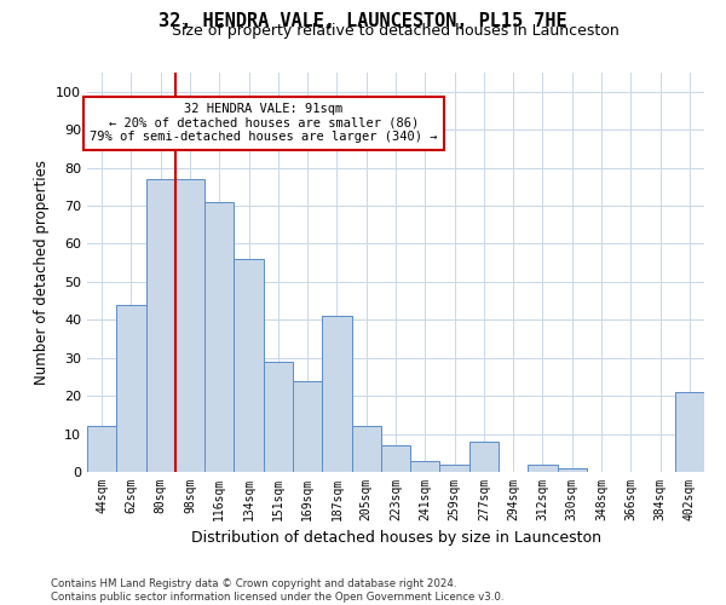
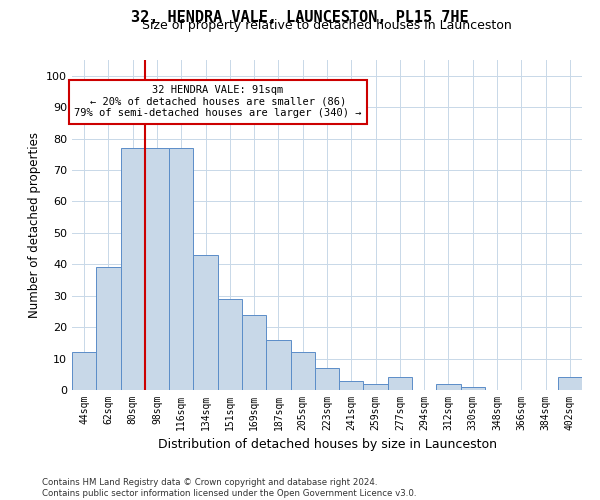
62sqm: 44 -> 39
116sqm: 71 -> 77
134sqm: 56 -> 43
187sqm: 41 -> 16
277sqm: 8 -> 4
402sqm: 21 -> 4
